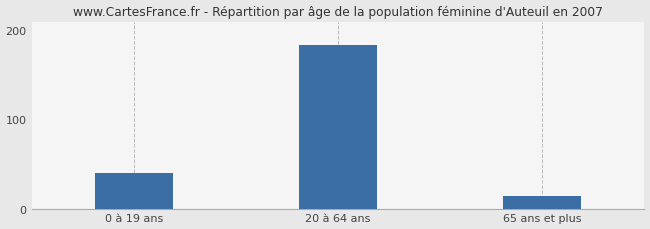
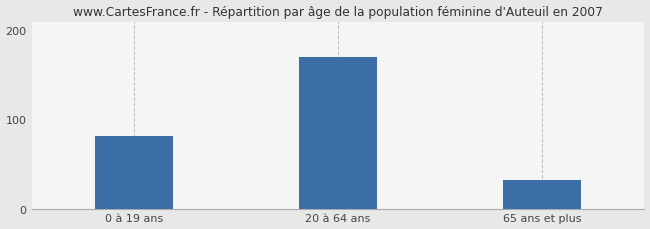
0 à 19 ans: 40 -> 82
20 à 64 ans: 184 -> 170
65 ans et plus: 14 -> 32
